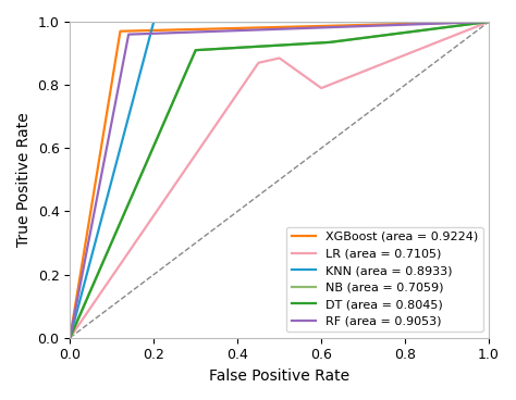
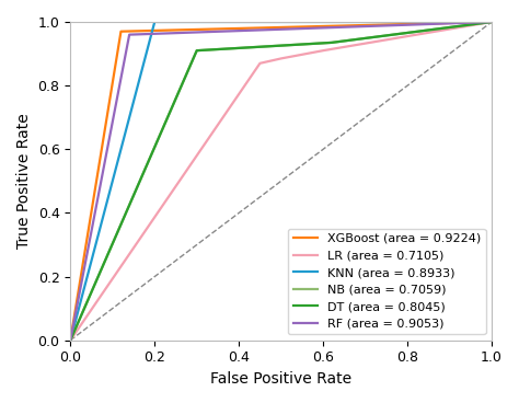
LR (area = 0.7105)/0.6: 0.790 -> 0.910
